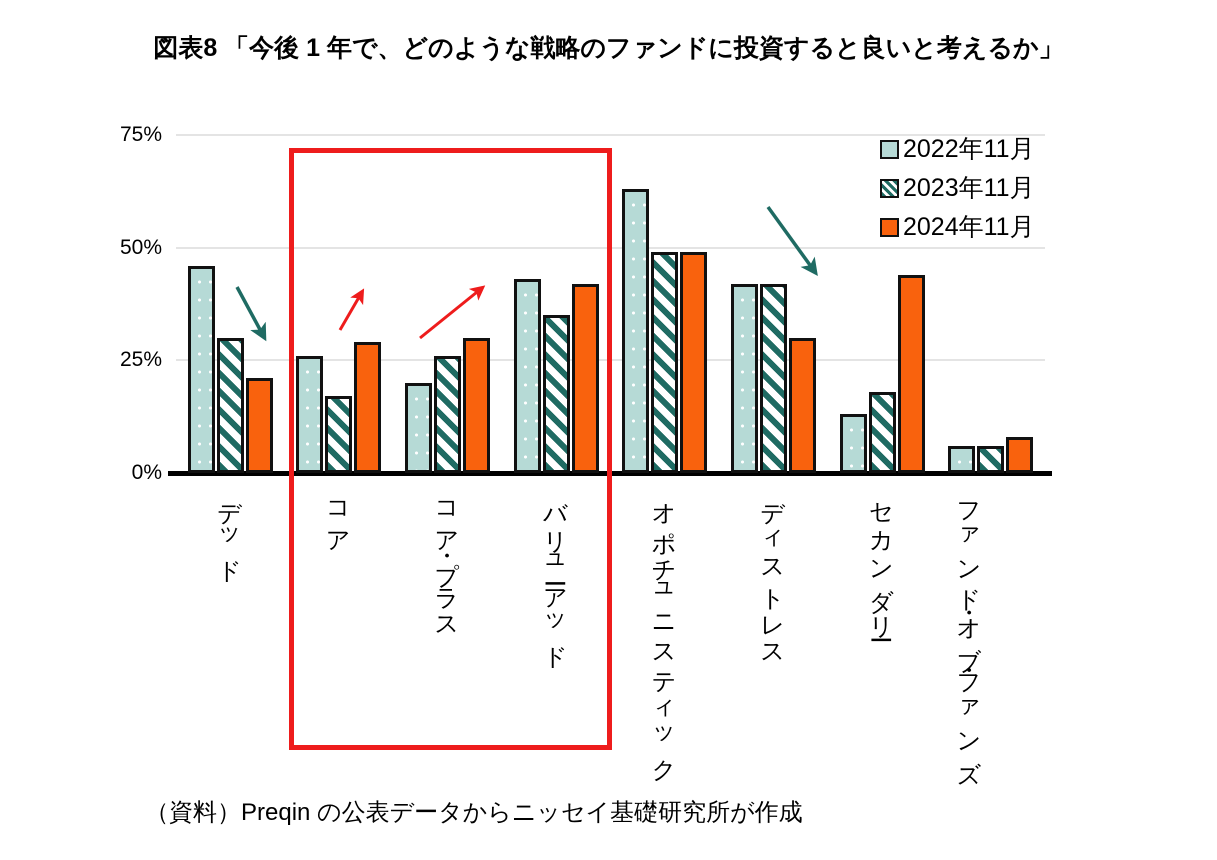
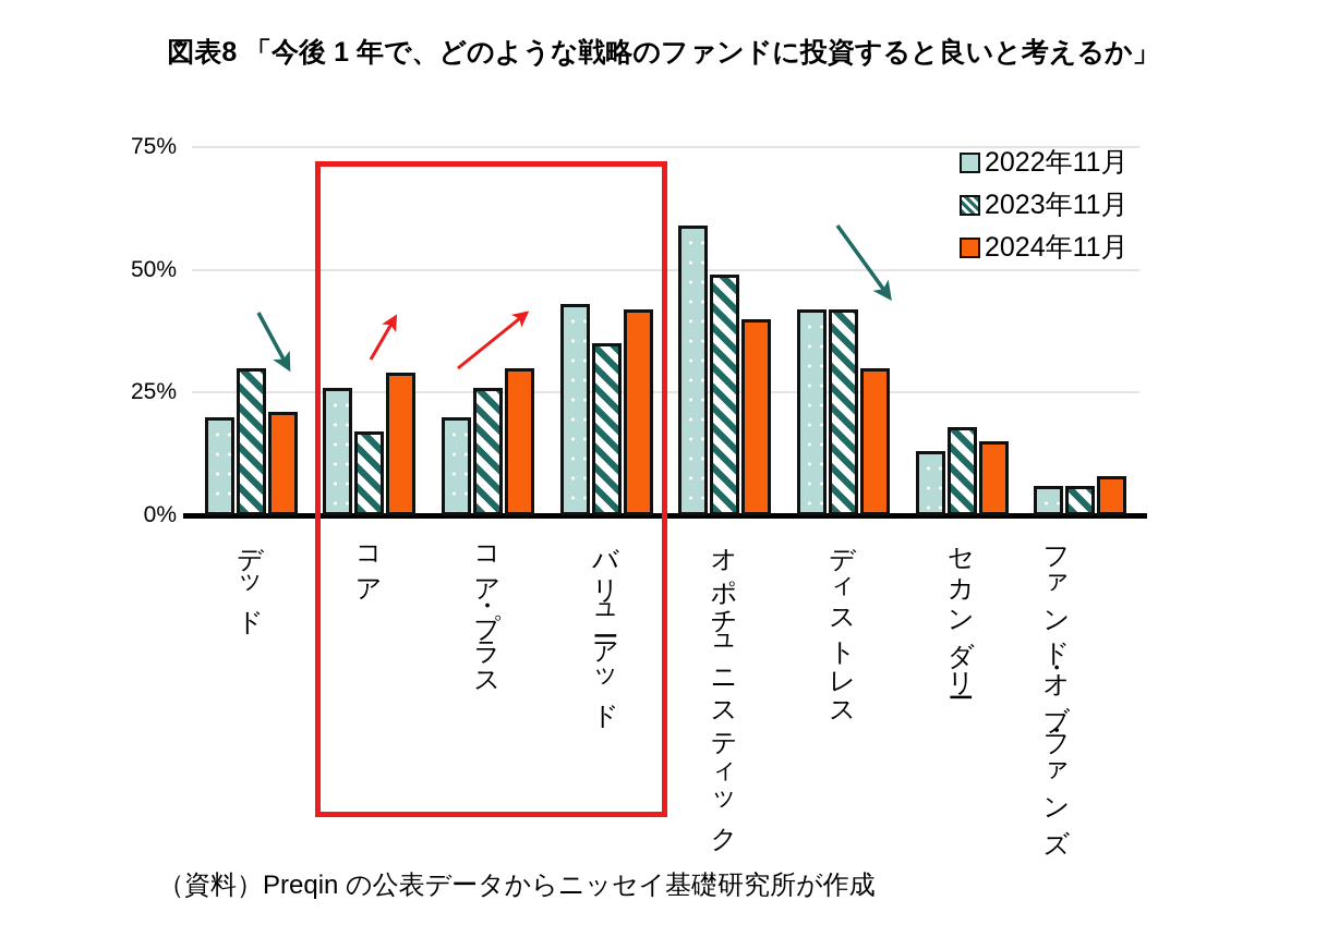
2022年11月/デッド: 46% -> 20%
2022年11月/オポチュニスティック: 63% -> 59%
2024年11月/オポチュニスティック: 49% -> 40%
2024年11月/セカンダリー: 44% -> 15%
